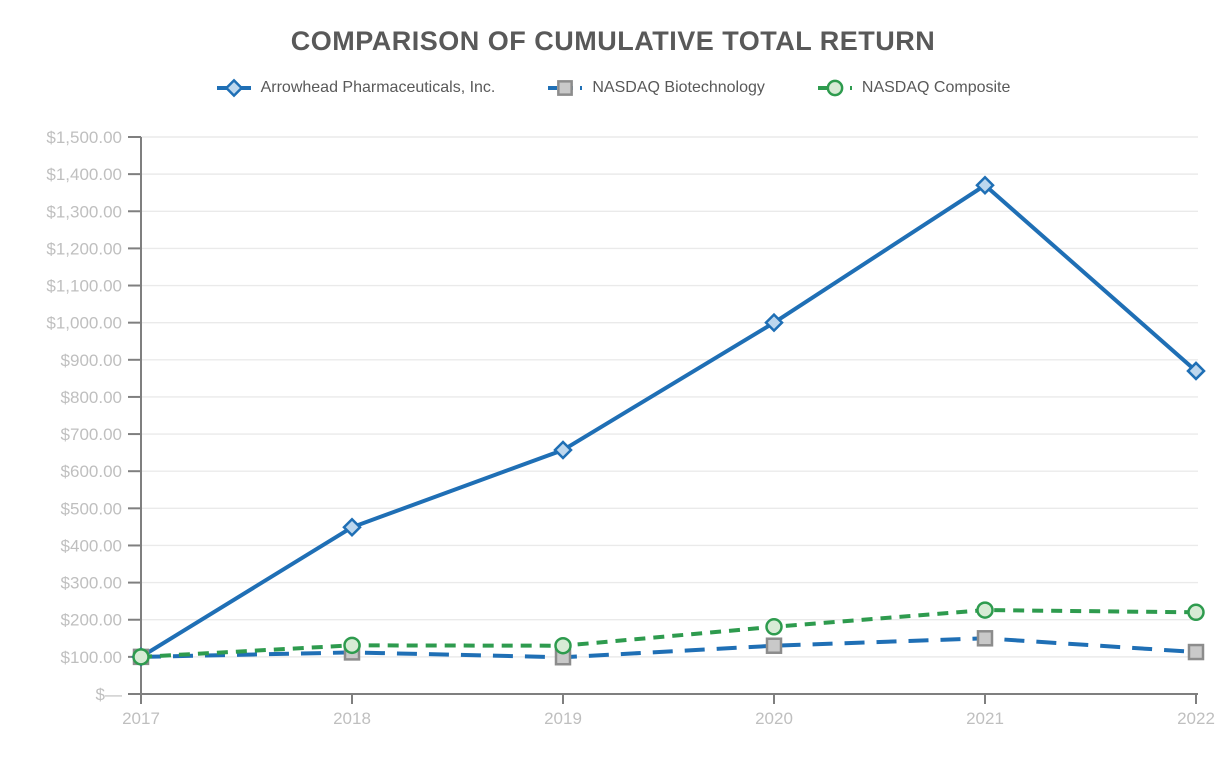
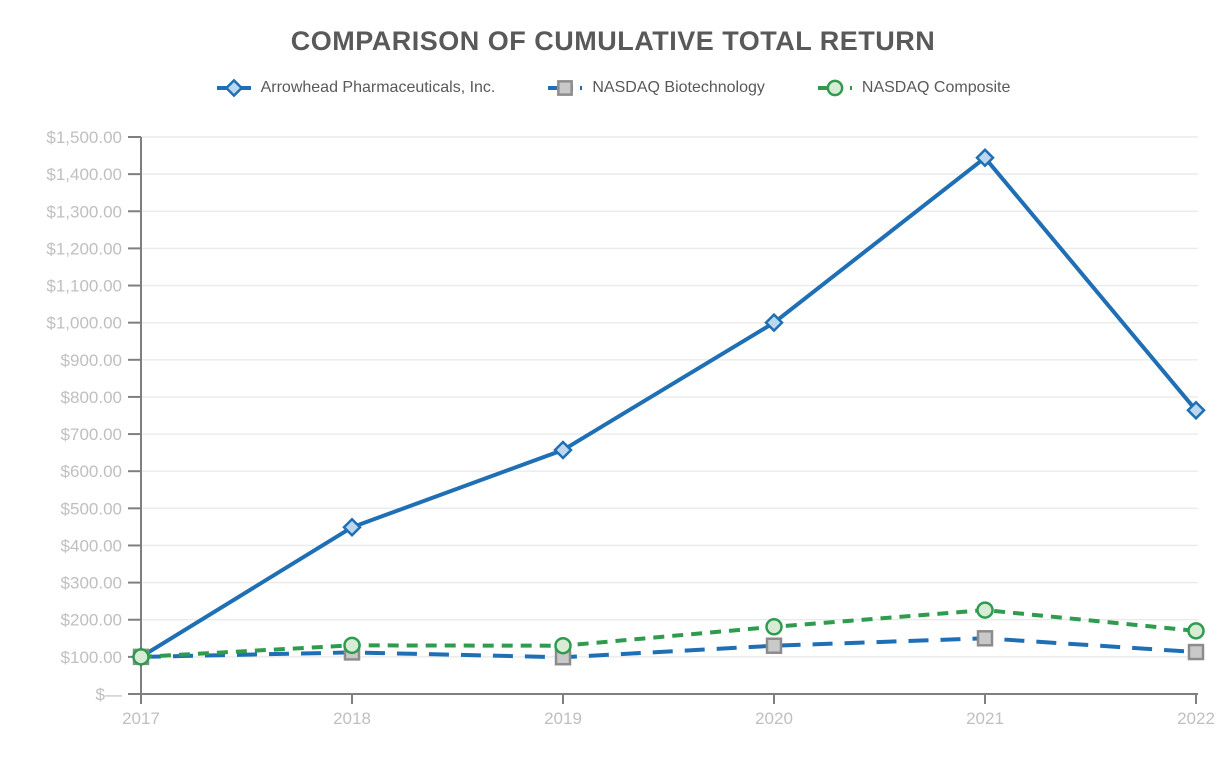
Arrowhead Pharmaceuticals, Inc./2021: $1370 -> $1440
Arrowhead Pharmaceuticals, Inc./2022: $870 -> $760
NASDAQ Composite/2022: $220 -> $170
